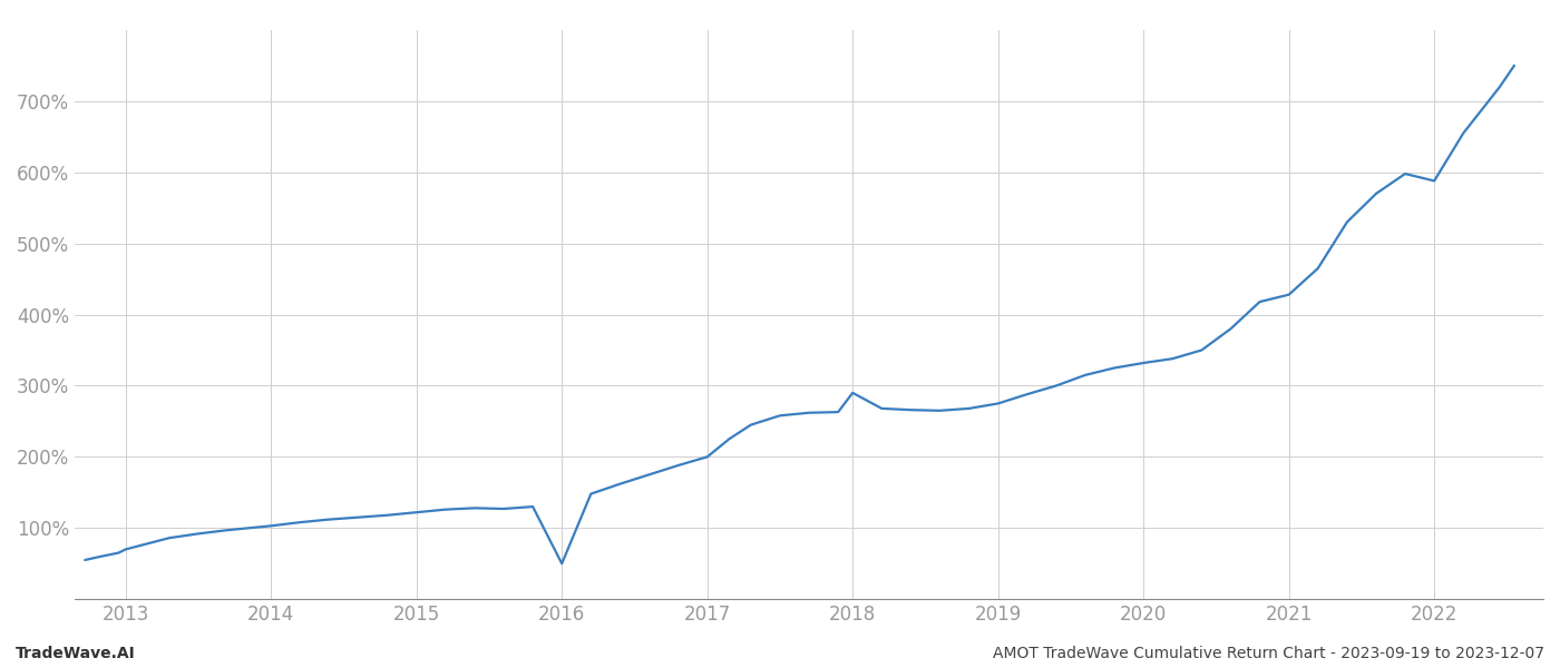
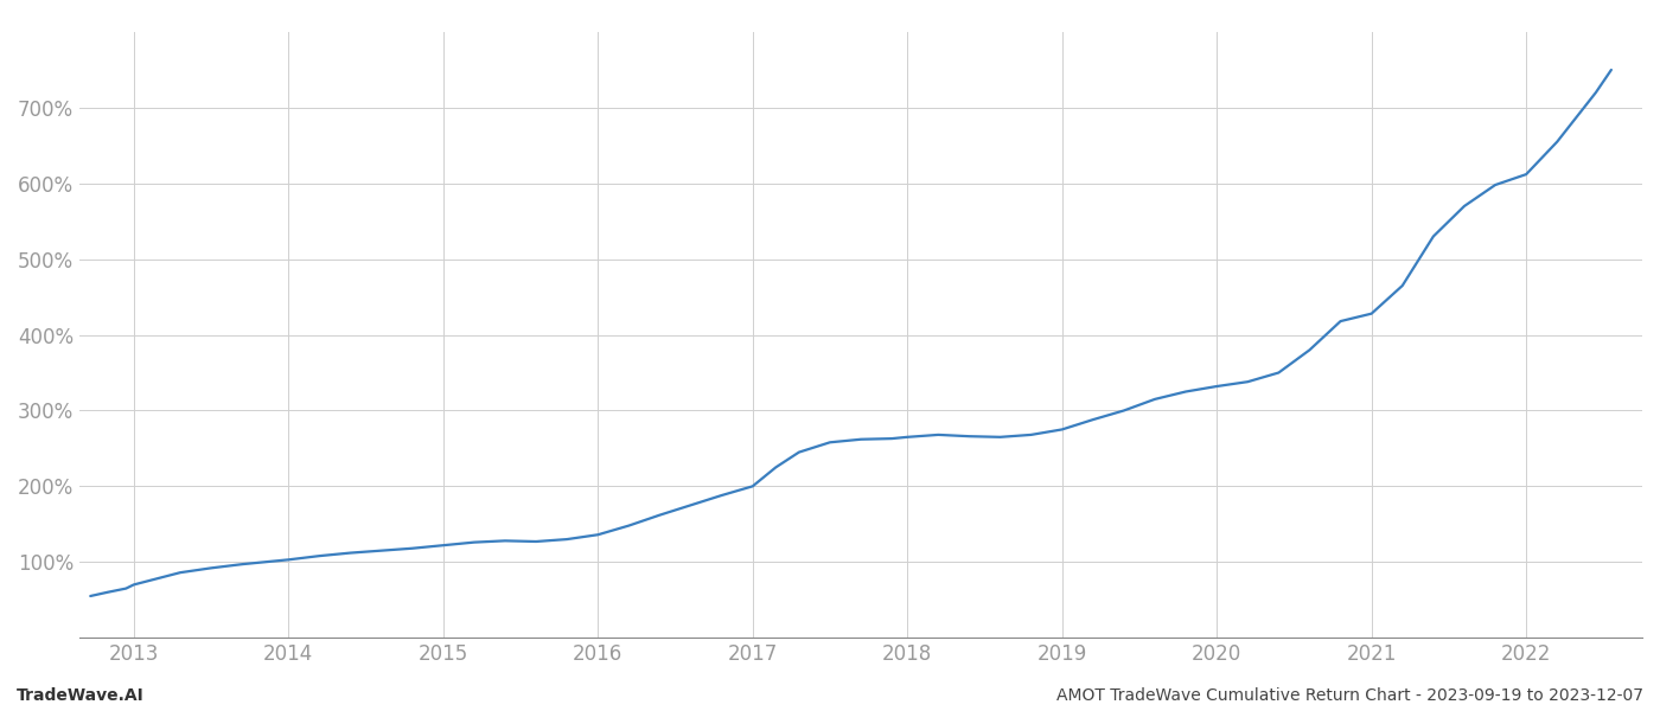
2016: 50% -> 136%
2018: 290% -> 265%
2022: 588% -> 612%
